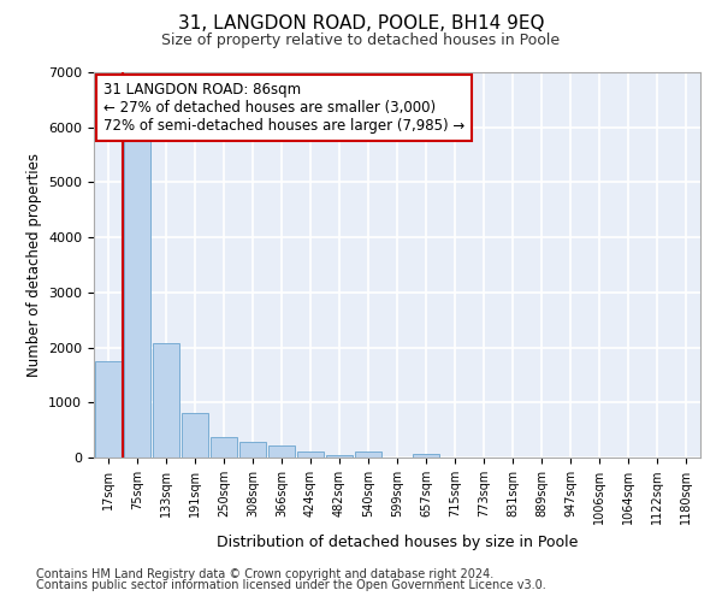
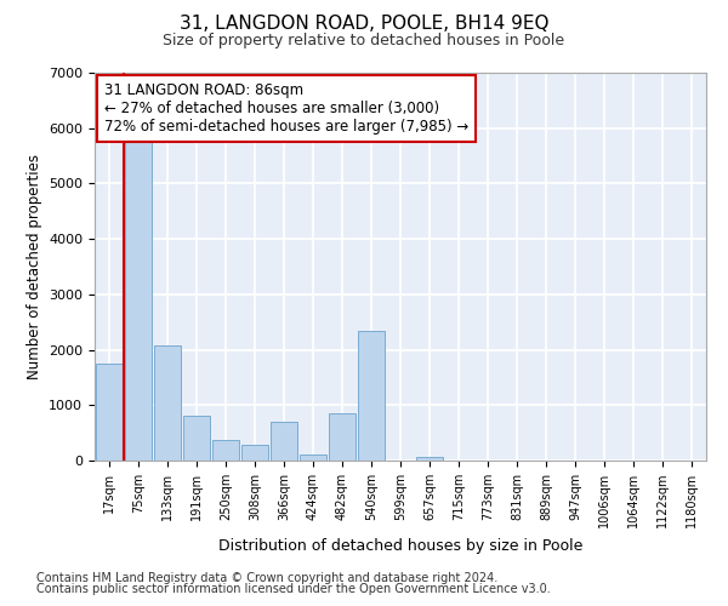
366sqm: 210 -> 700
482sqm: 50 -> 850
540sqm: 100 -> 2350
